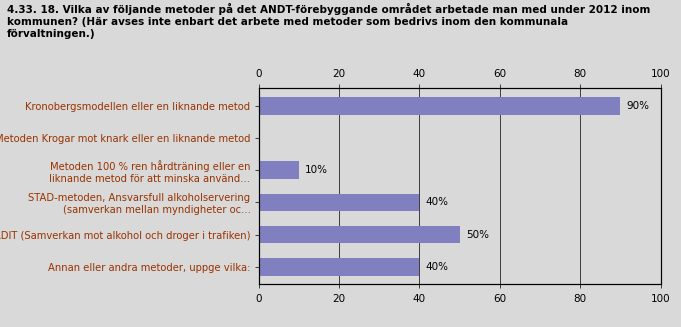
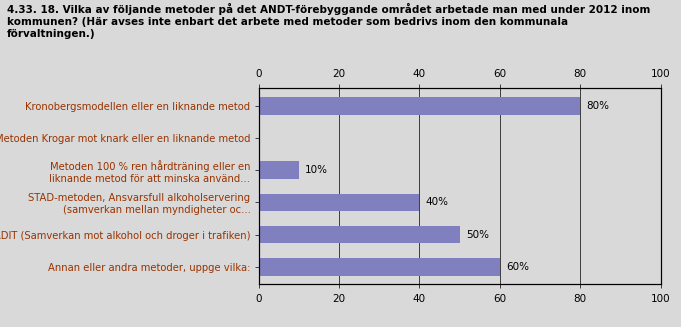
Kronobergsmodellen eller en liknande metod: 90% -> 80%
Annan eller andra metoder, uppge vilka:: 40% -> 60%
